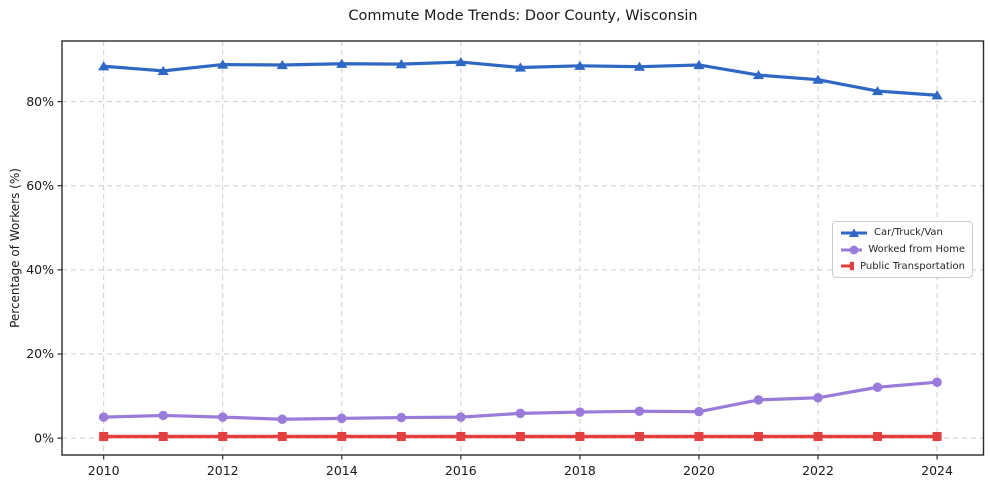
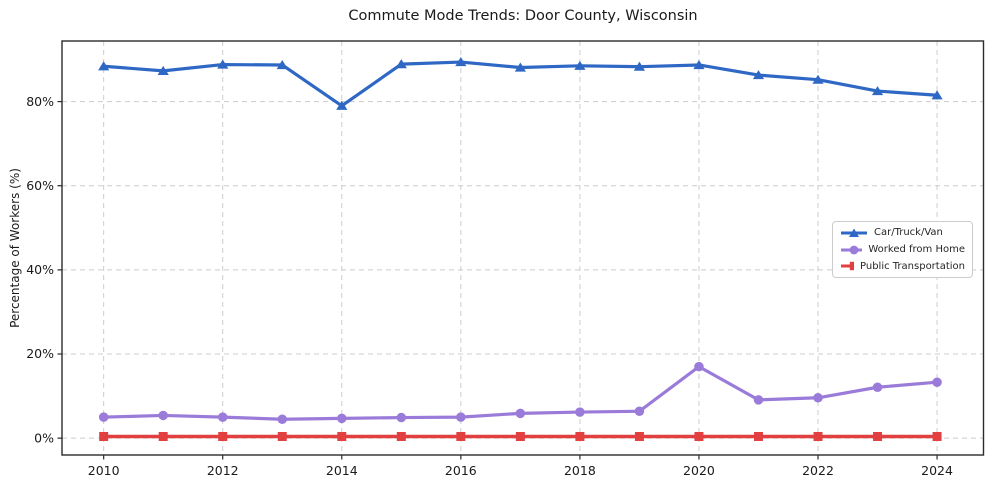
Car/Truck/Van/2014: 89% -> 79%
Worked from Home/2020: 6% -> 17%
